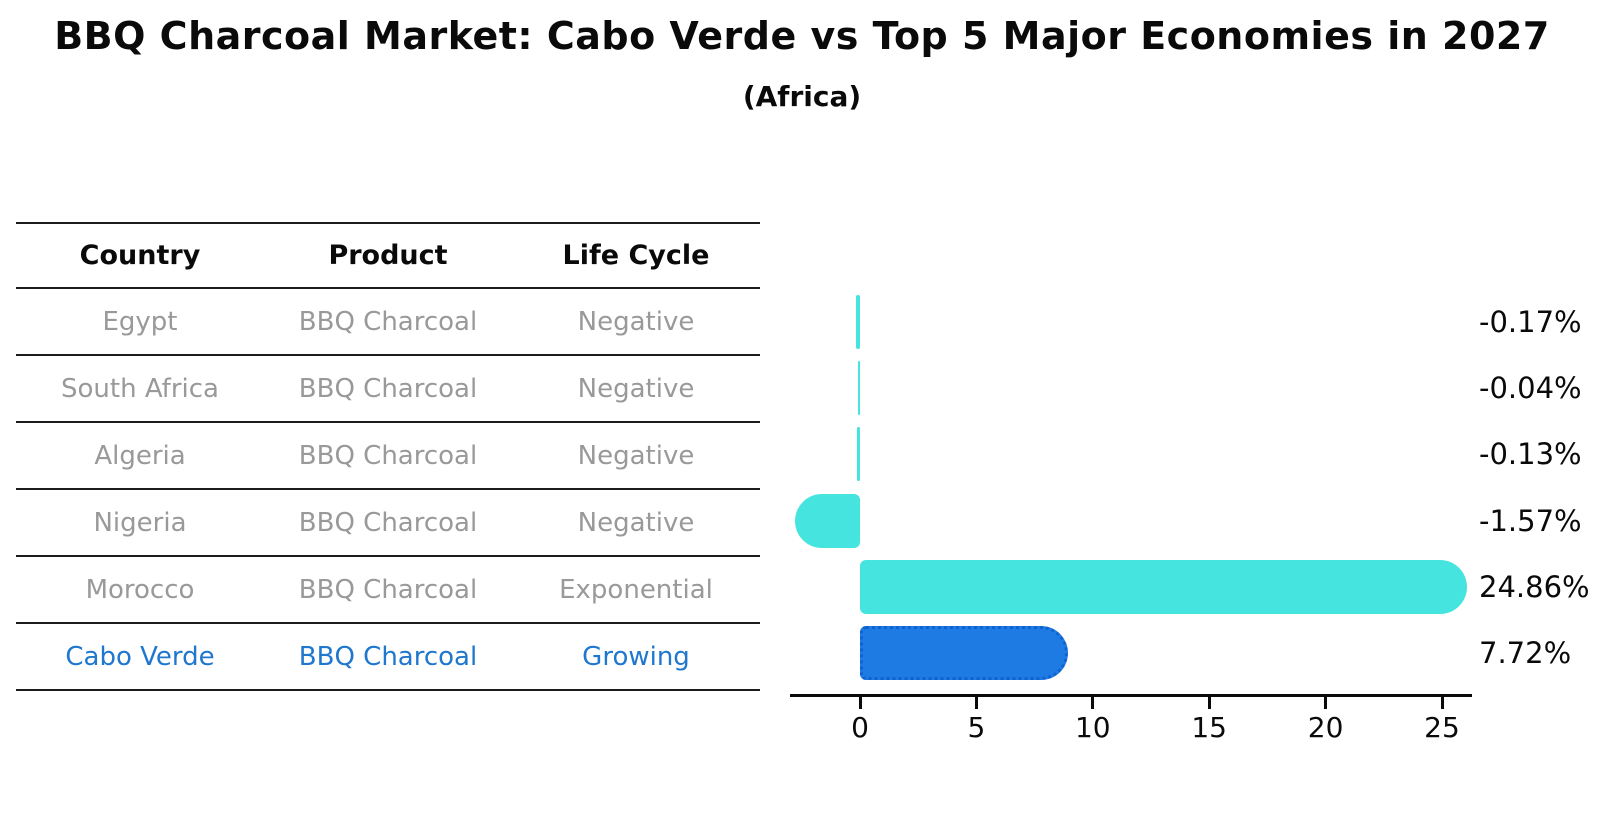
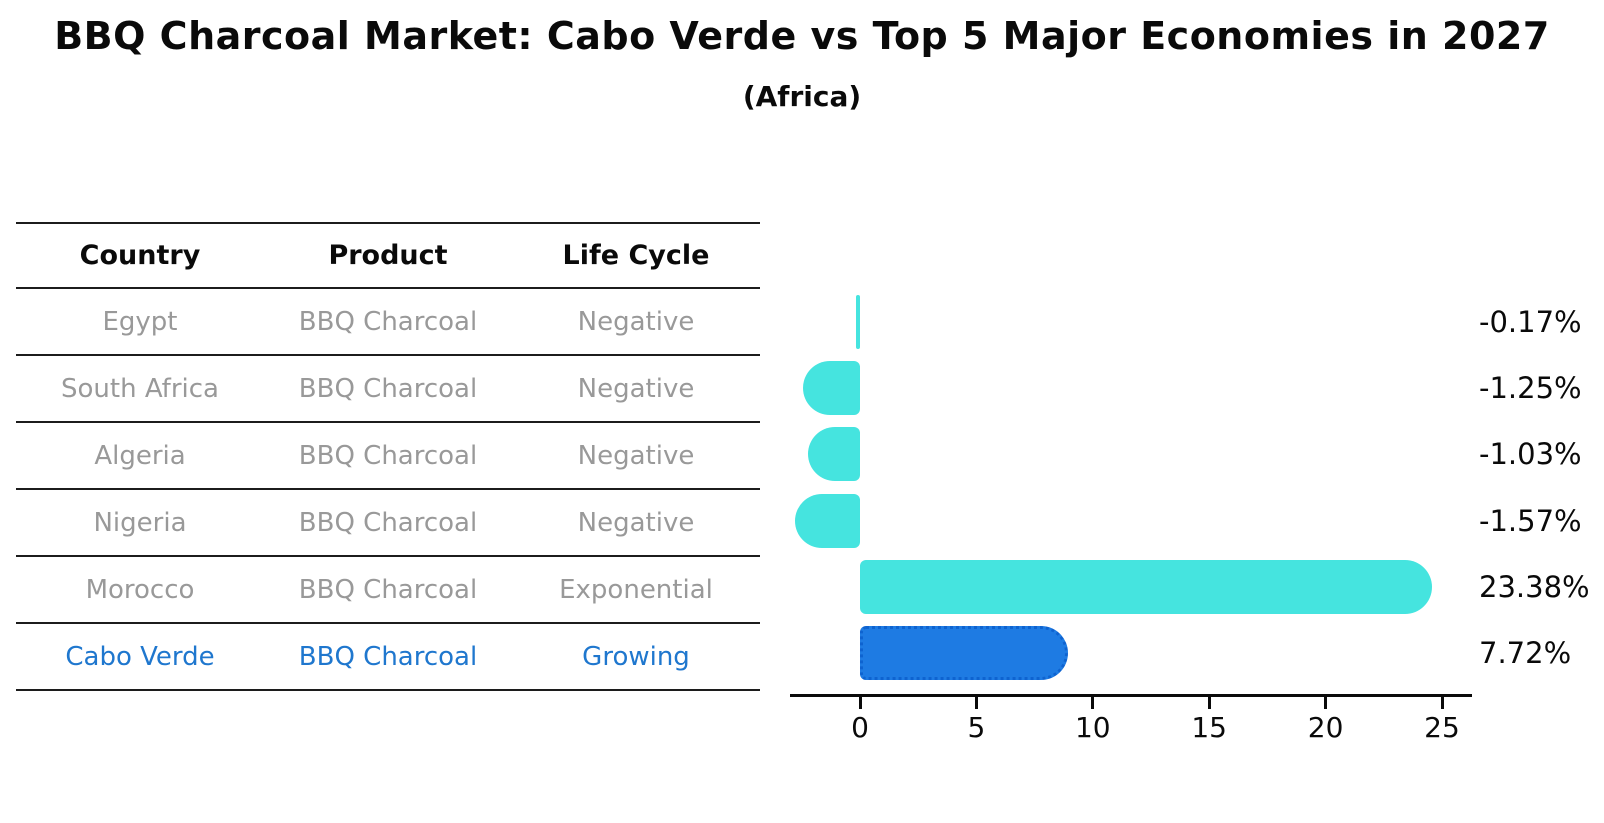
South Africa: -0.04% -> -1.25%
Algeria: -0.13% -> -1.03%
Morocco: 24.86% -> 23.38%
